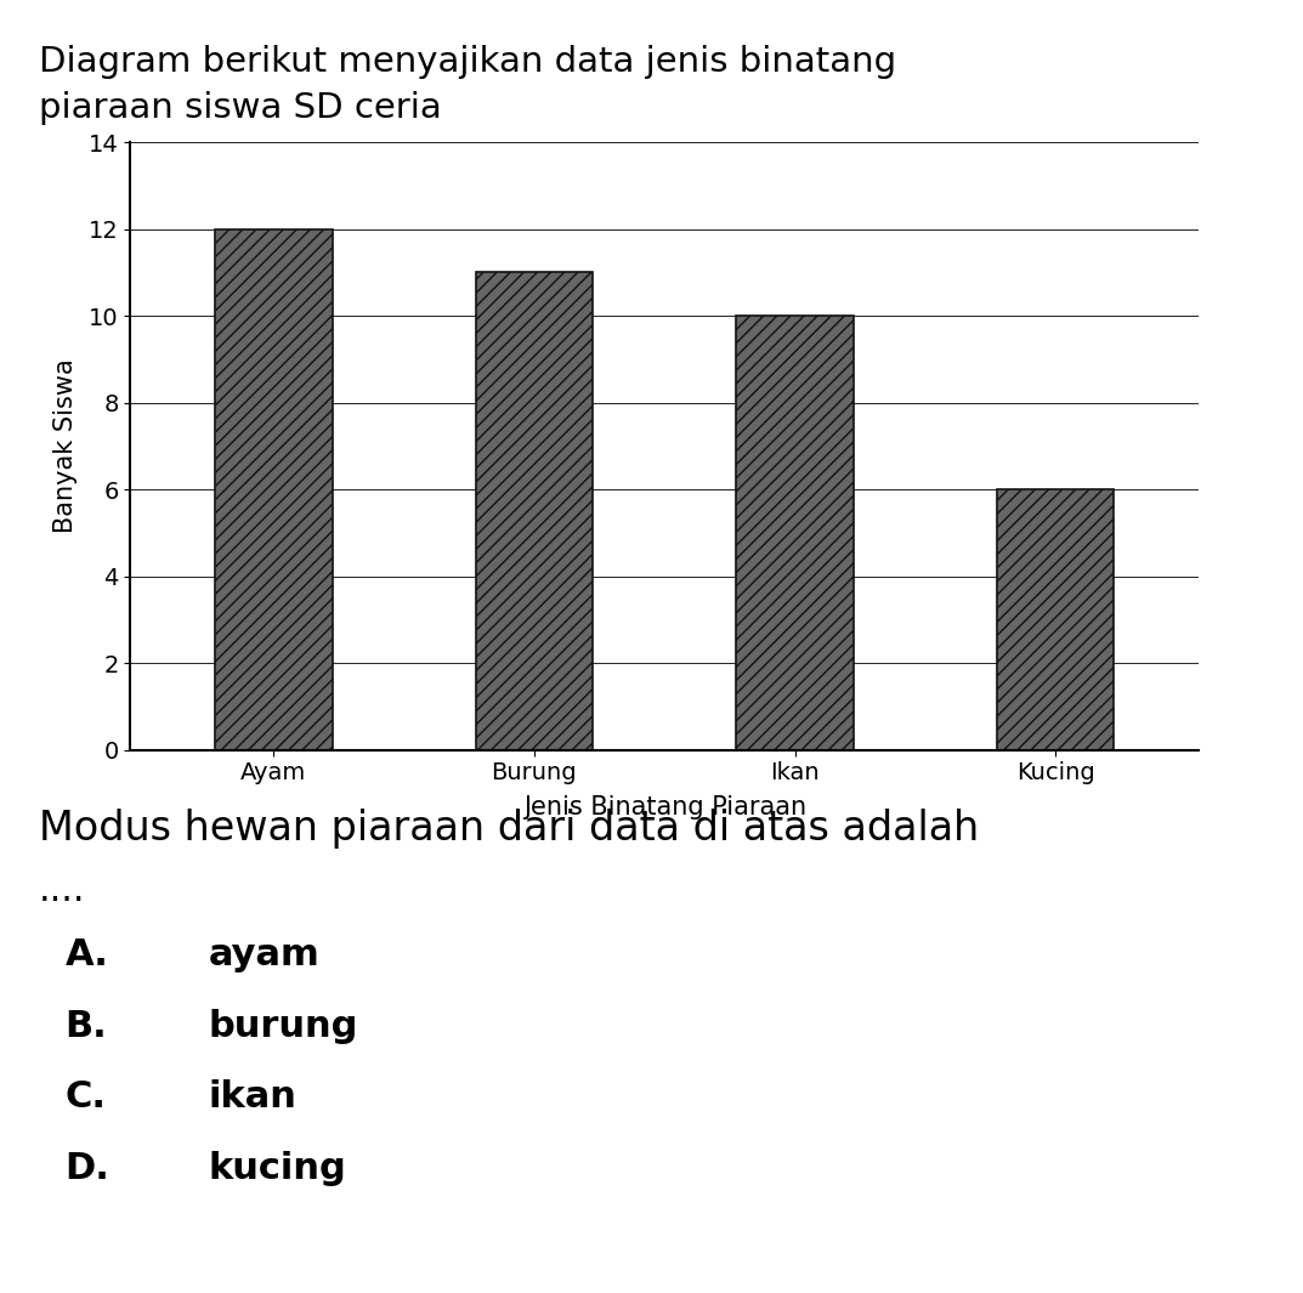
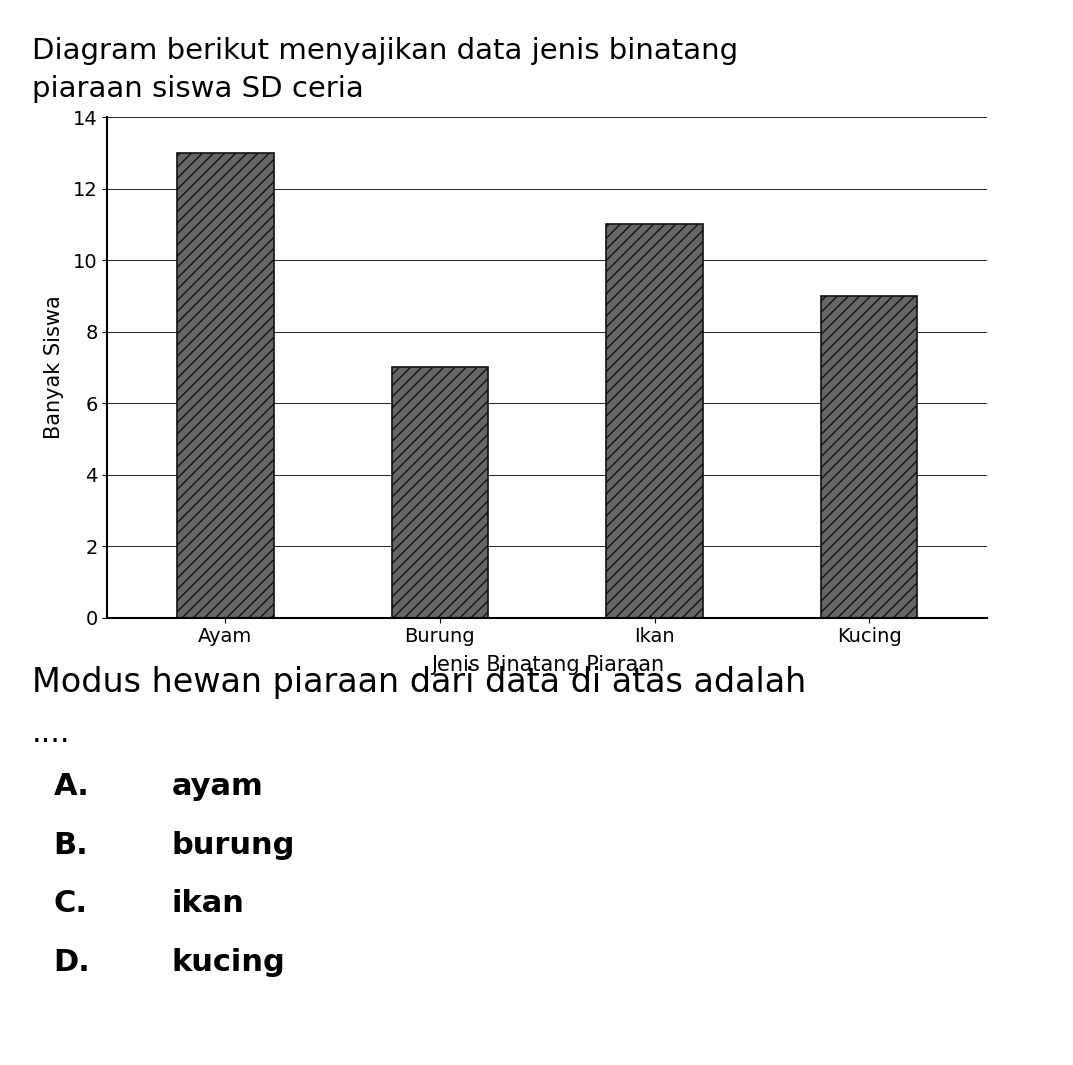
Ayam: 12 -> 13
Burung: 11 -> 7
Ikan: 10 -> 11
Kucing: 6 -> 9
